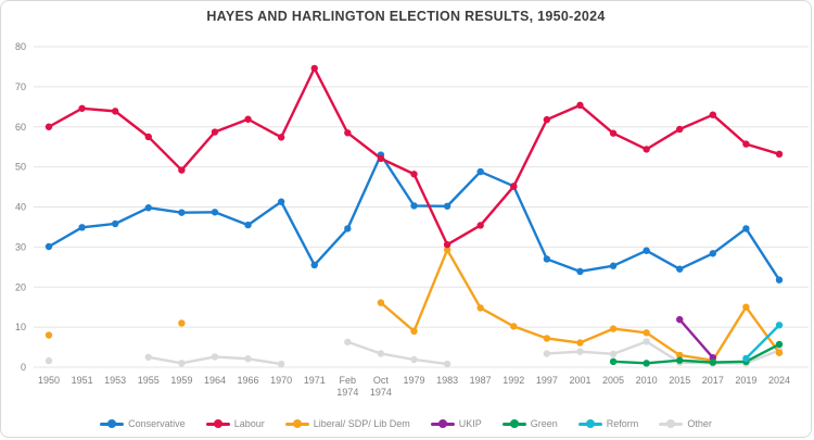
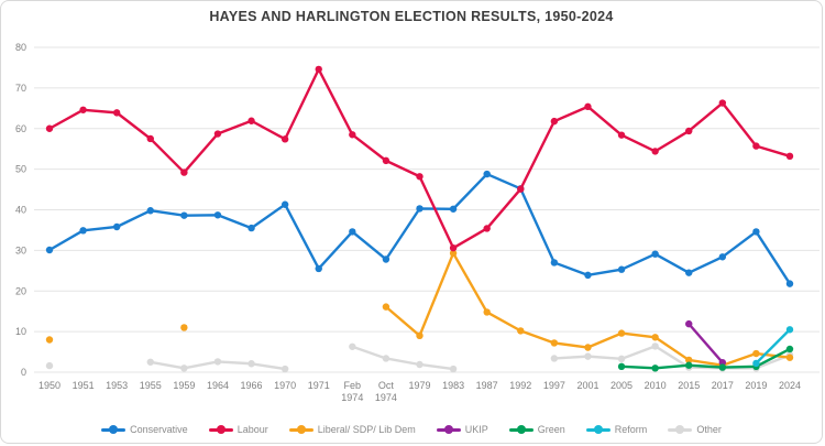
Conservative/Oct 1974: 53 -> 28
Labour/2017: 63 -> 66
Liberal/ SDP/ Lib Dem/2019: 15 -> 5
